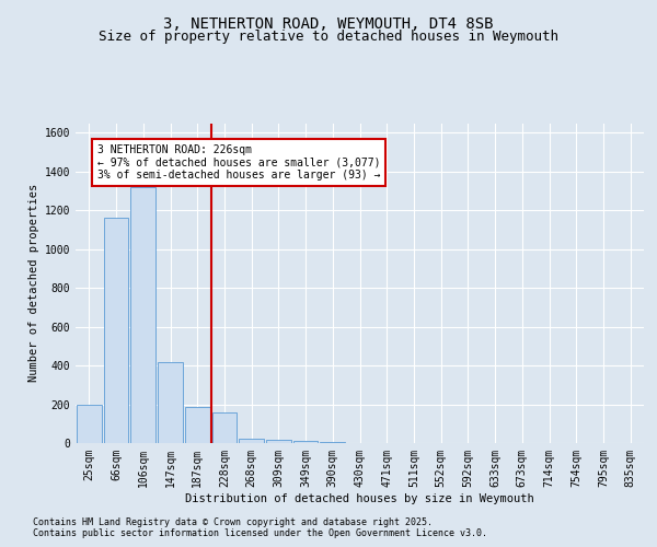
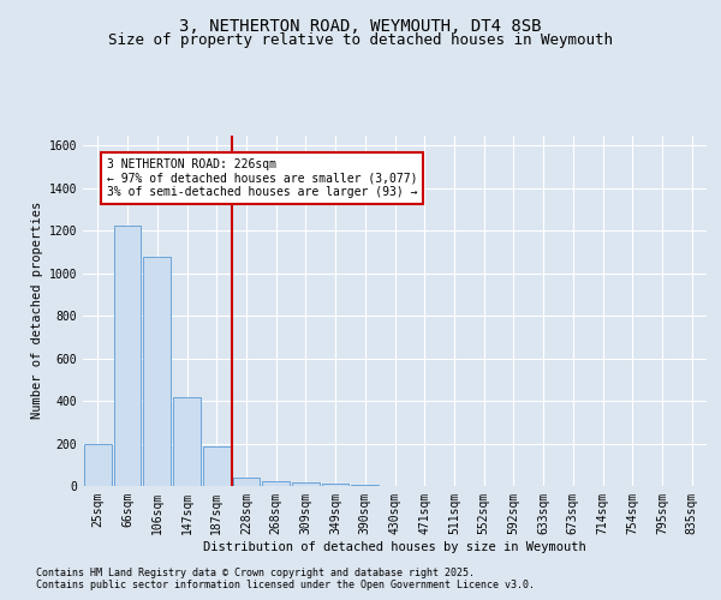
66sqm: 1160 -> 1220
106sqm: 1320 -> 1080
228sqm: 160 -> 40
